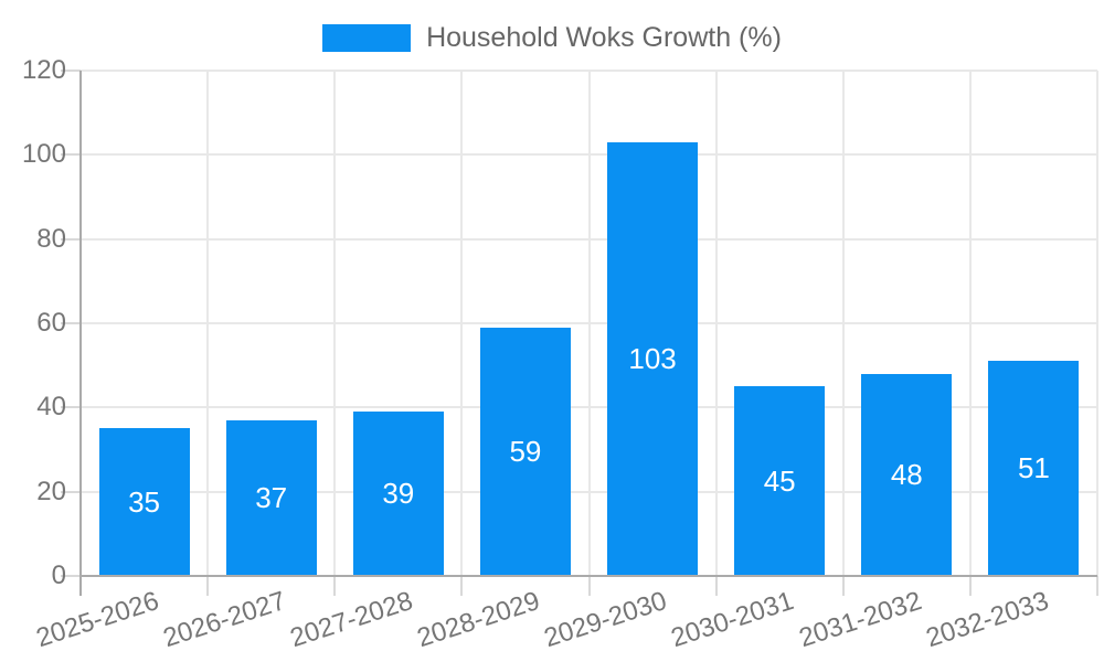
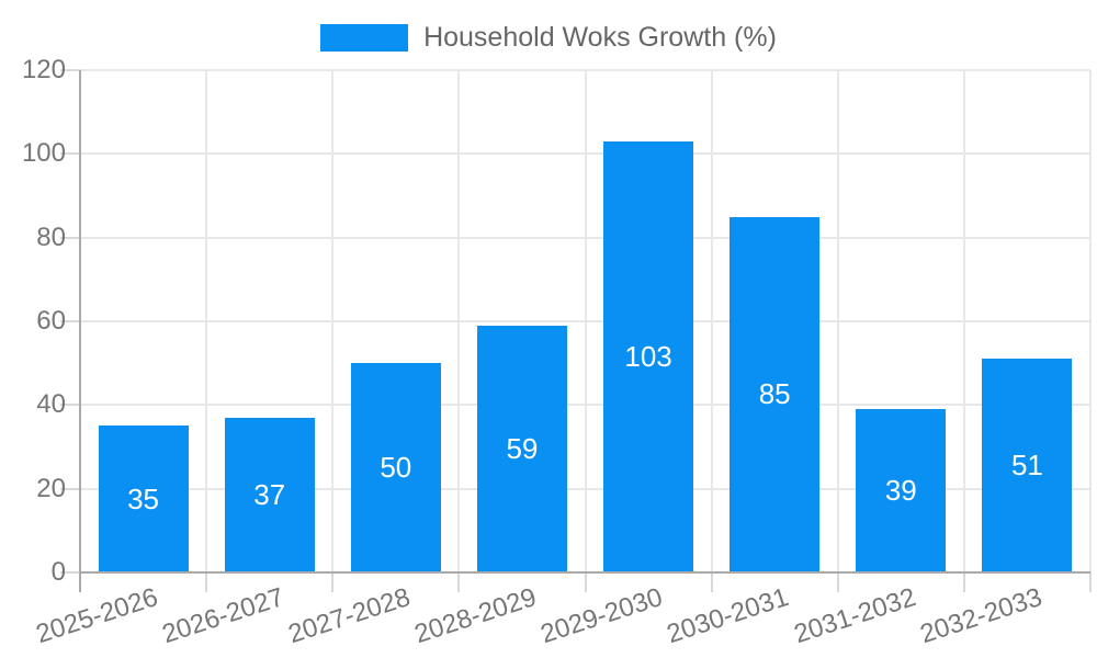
2027-2028: 39 -> 50
2030-2031: 45 -> 85
2031-2032: 48 -> 39
